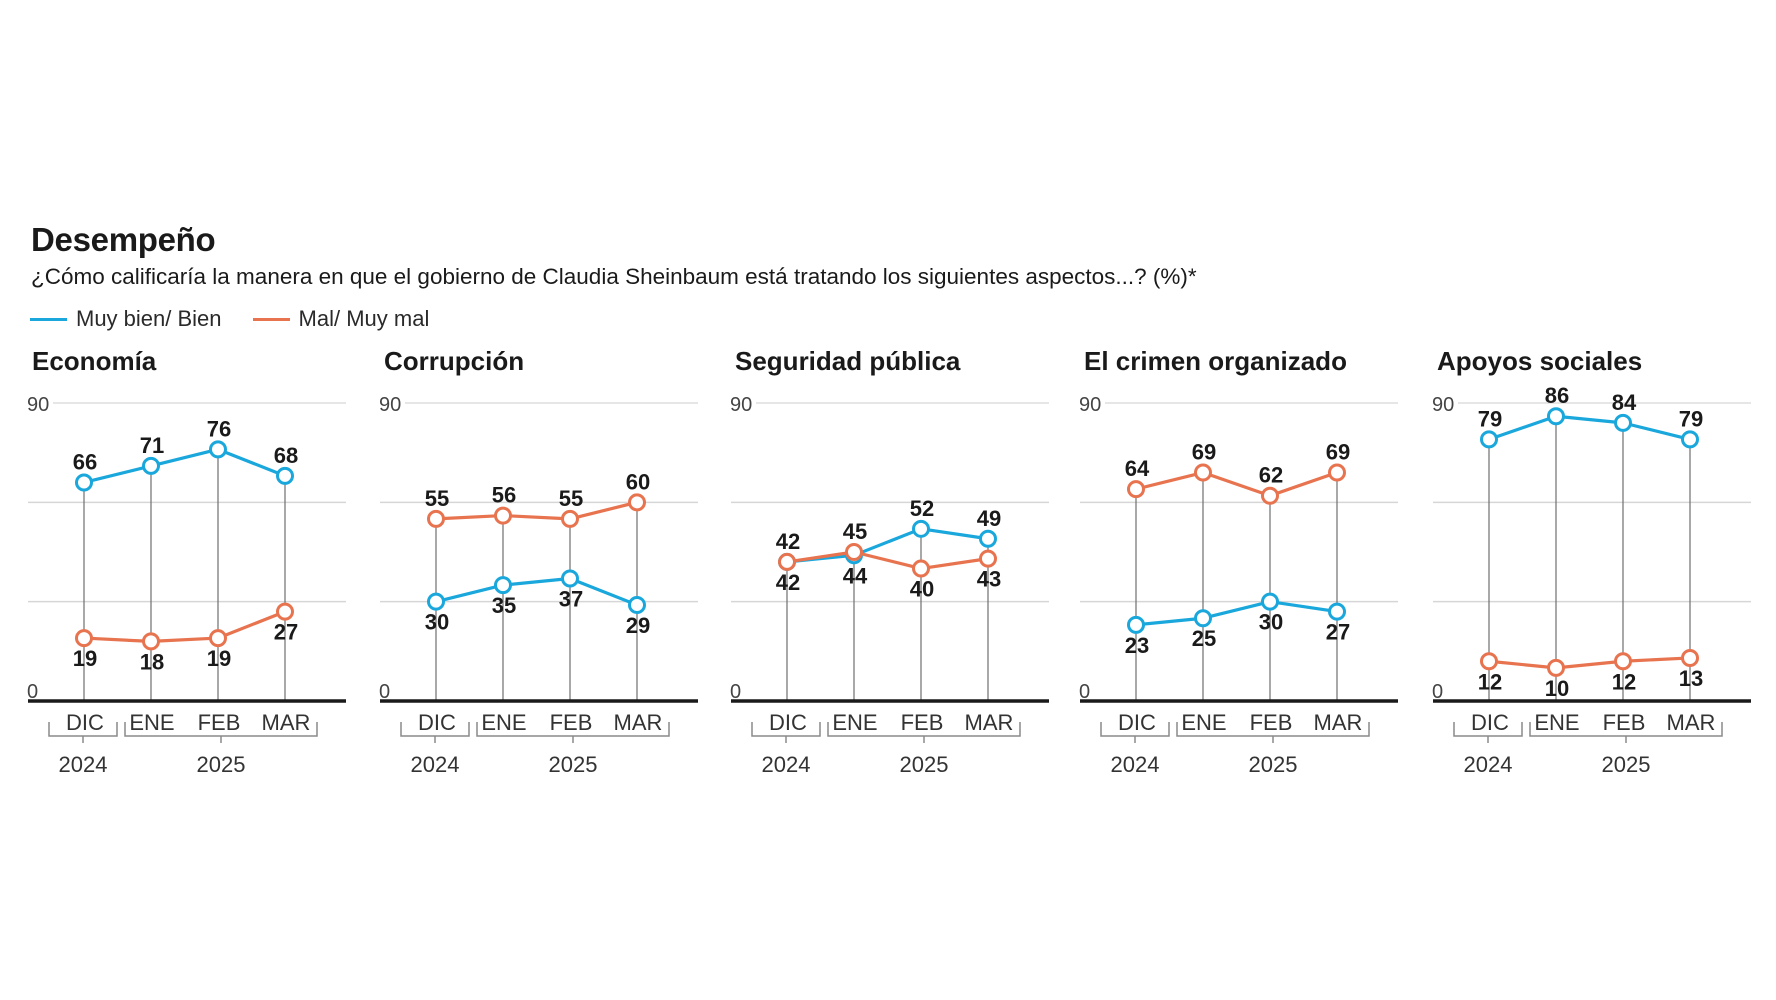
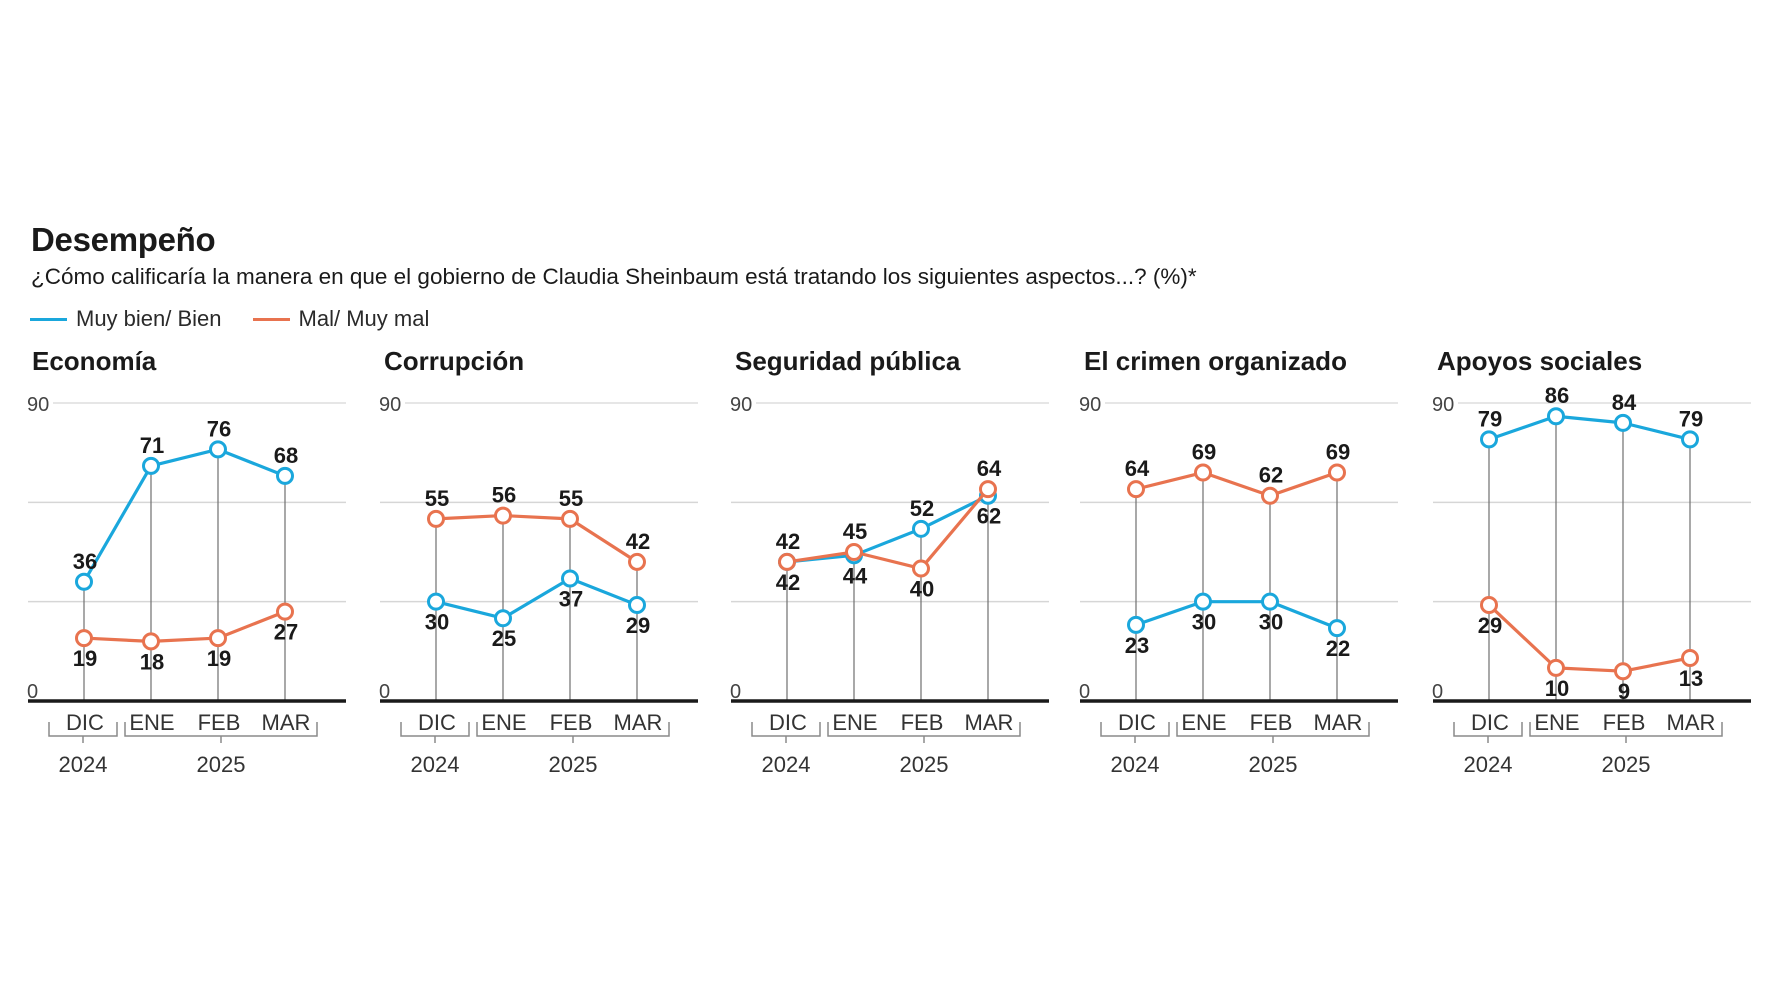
Economía/Muy bien/ Bien/DIC: 66 -> 36
Corrupción/Muy bien/ Bien/ENE: 35 -> 25
Corrupción/Mal/ Muy mal/MAR: 60 -> 42
Seguridad pública/Muy bien/ Bien/MAR: 49 -> 62
Seguridad pública/Mal/ Muy mal/MAR: 43 -> 64
El crimen organizado/Muy bien/ Bien/ENE: 25 -> 30
El crimen organizado/Muy bien/ Bien/MAR: 27 -> 22
Apoyos sociales/Mal/ Muy mal/DIC: 12 -> 29
Apoyos sociales/Mal/ Muy mal/FEB: 12 -> 9
